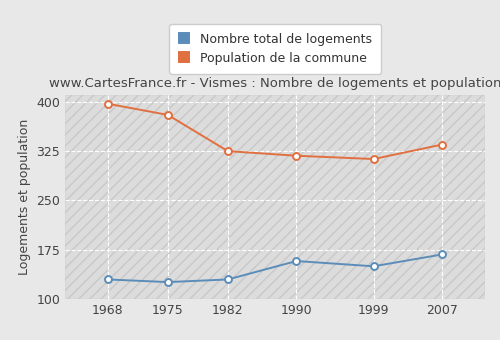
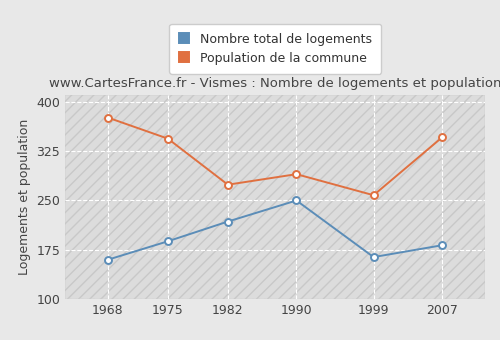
Nombre total de logements/1968: 130 -> 160
Population de la commune/1968: 397 -> 376
Nombre total de logements/1975: 126 -> 188
Population de la commune/1975: 380 -> 344
Nombre total de logements/1982: 130 -> 218
Population de la commune/1982: 325 -> 274
Nombre total de logements/1990: 158 -> 250
Population de la commune/1990: 318 -> 290
Nombre total de logements/1999: 150 -> 164
Population de la commune/1999: 313 -> 258
Nombre total de logements/2007: 168 -> 182
Population de la commune/2007: 335 -> 346
